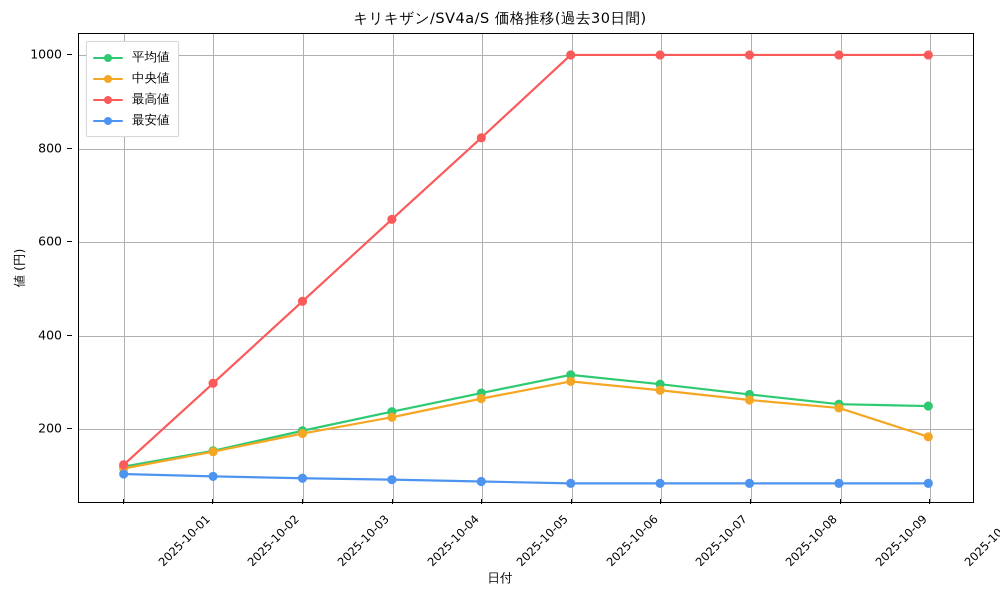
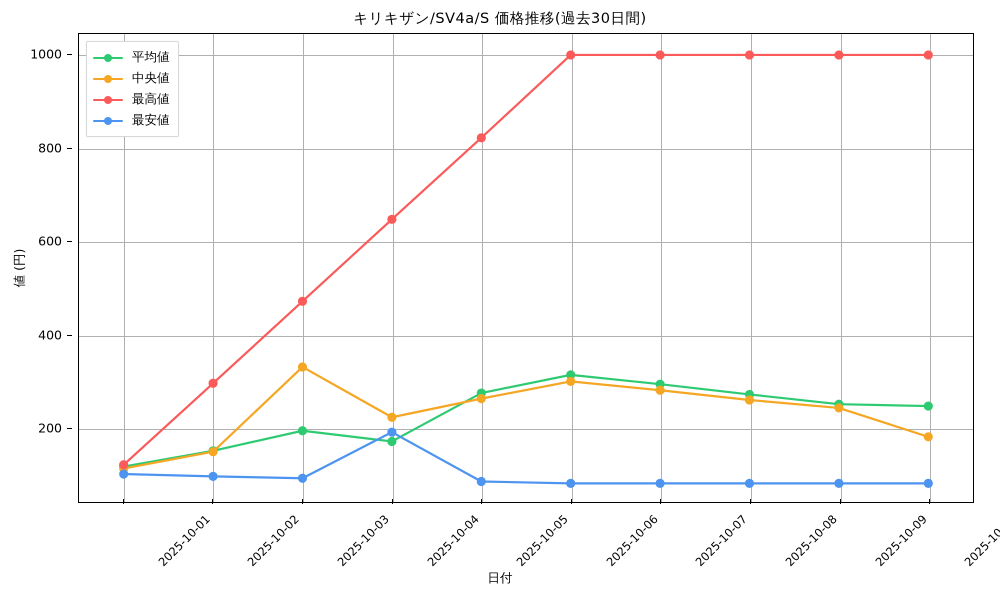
中央値/2025-10-03: 190 -> 330
平均値/2025-10-04: 230 -> 170
最安値/2025-10-04: 90 -> 190
